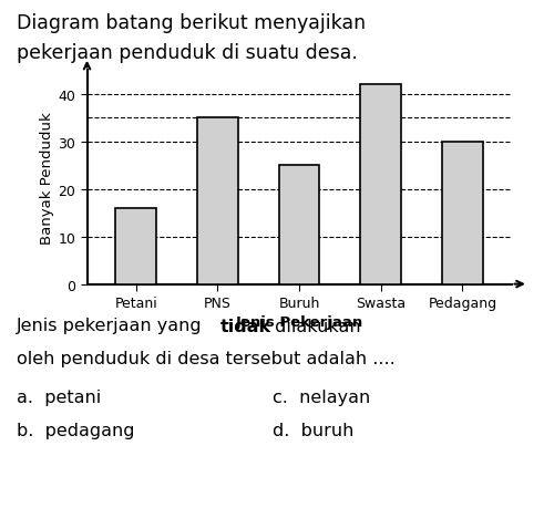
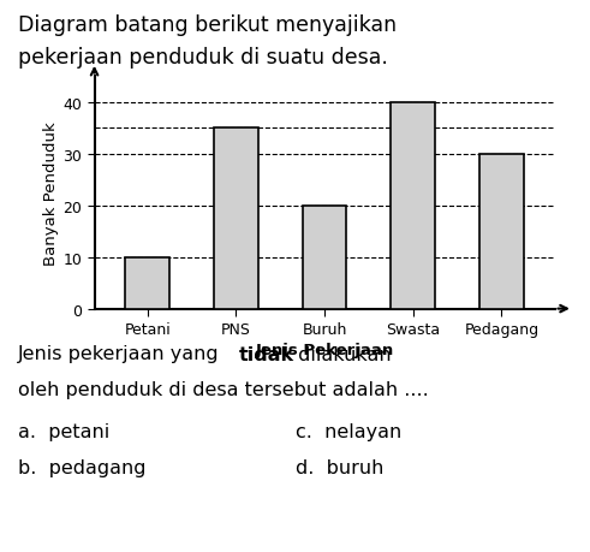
Petani: 16 -> 10
Buruh: 25 -> 20
Swasta: 42 -> 40
